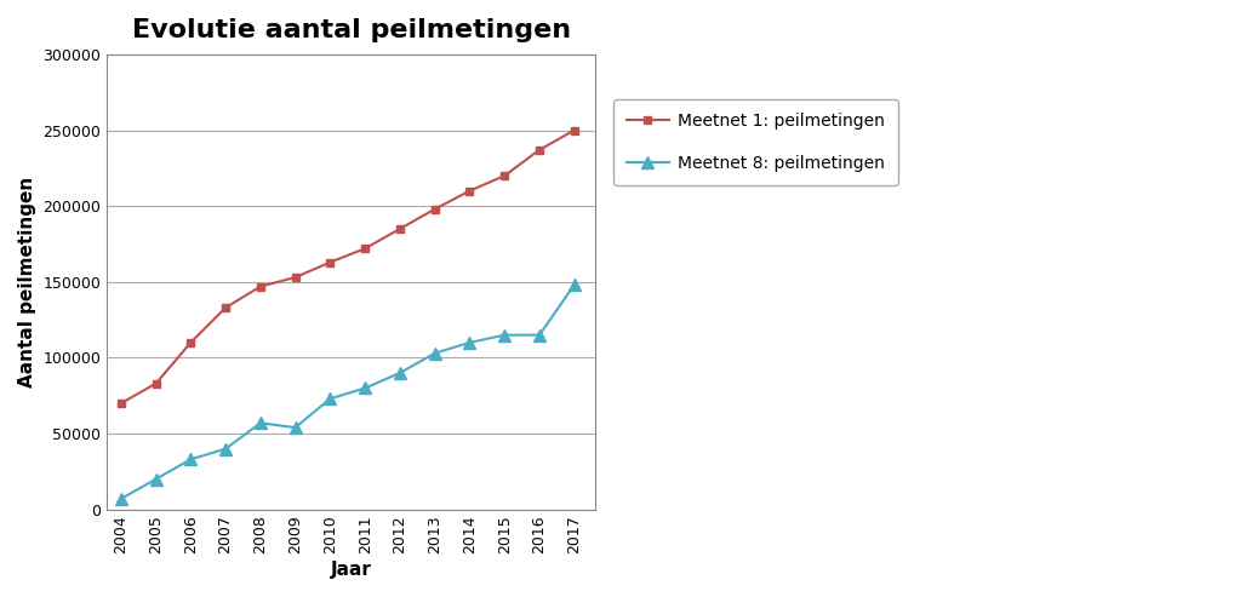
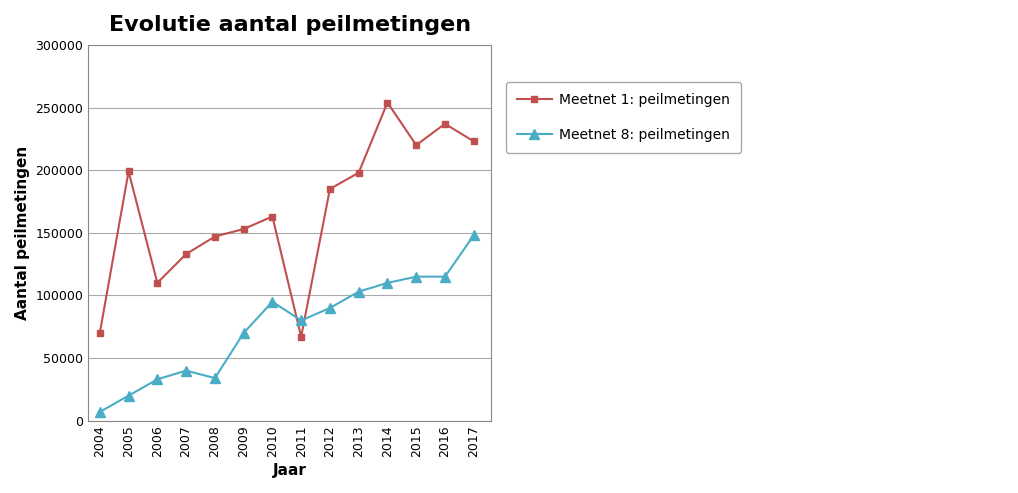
Meetnet 1: peilmetingen/2005: 83000 -> 199000
Meetnet 8: peilmetingen/2008: 57000 -> 34000
Meetnet 8: peilmetingen/2009: 54000 -> 70000
Meetnet 8: peilmetingen/2010: 73000 -> 95000
Meetnet 1: peilmetingen/2011: 172000 -> 67000
Meetnet 1: peilmetingen/2014: 210000 -> 254000
Meetnet 1: peilmetingen/2017: 250000 -> 223000
